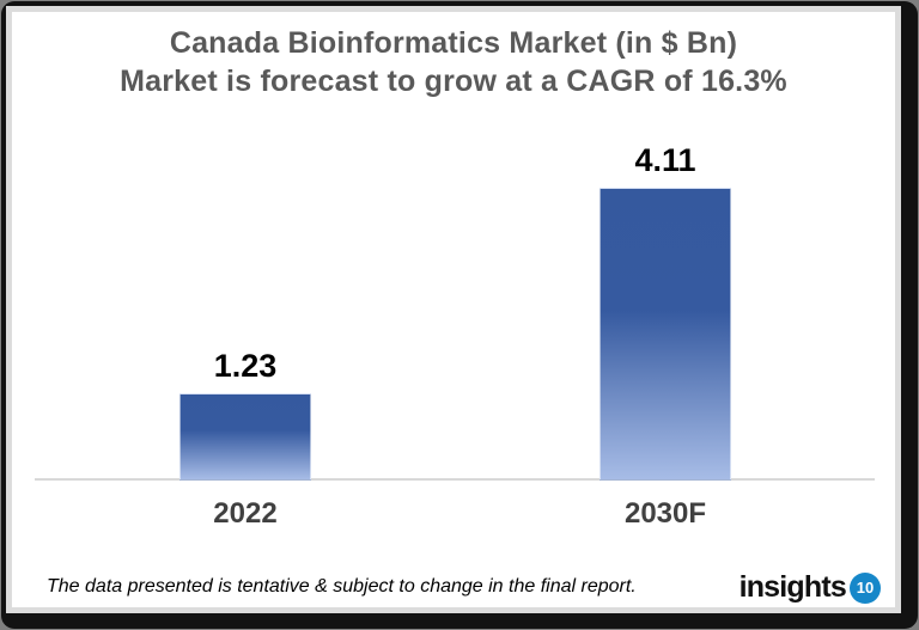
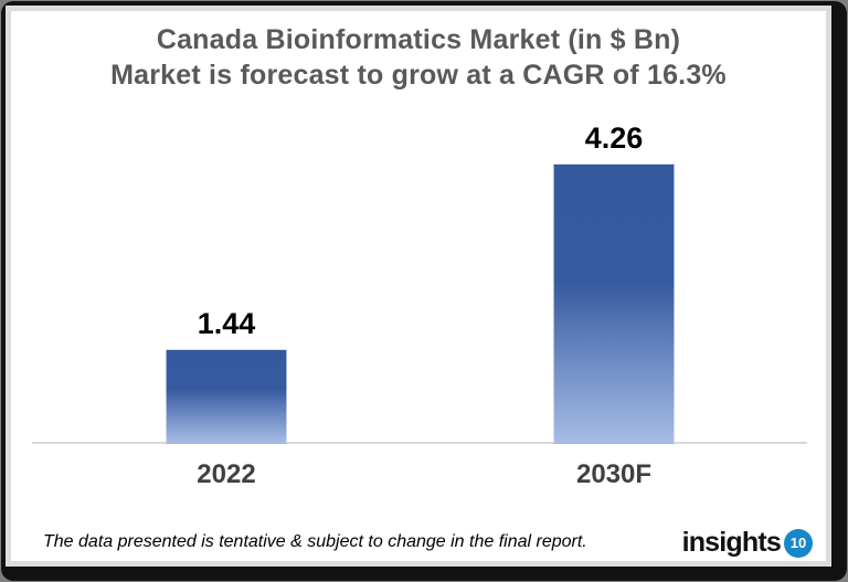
2022: 1.23 -> 1.44
2030F: 4.11 -> 4.26
